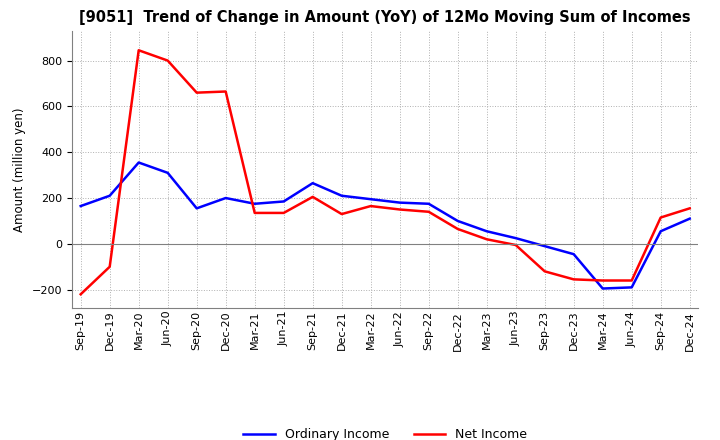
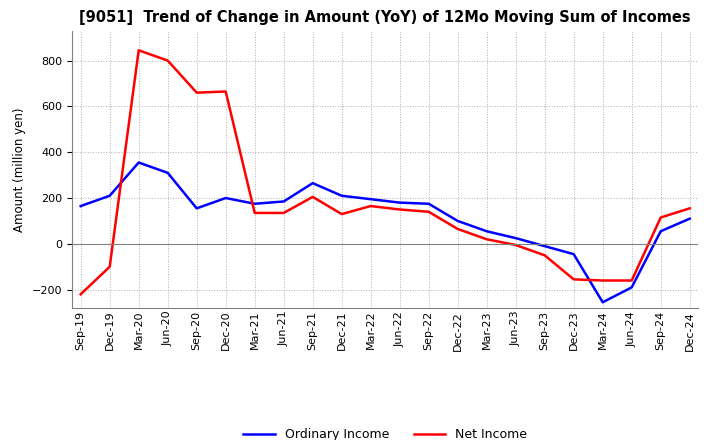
Net Income/Sep-23: -120 -> -50
Ordinary Income/Mar-24: -195 -> -255
